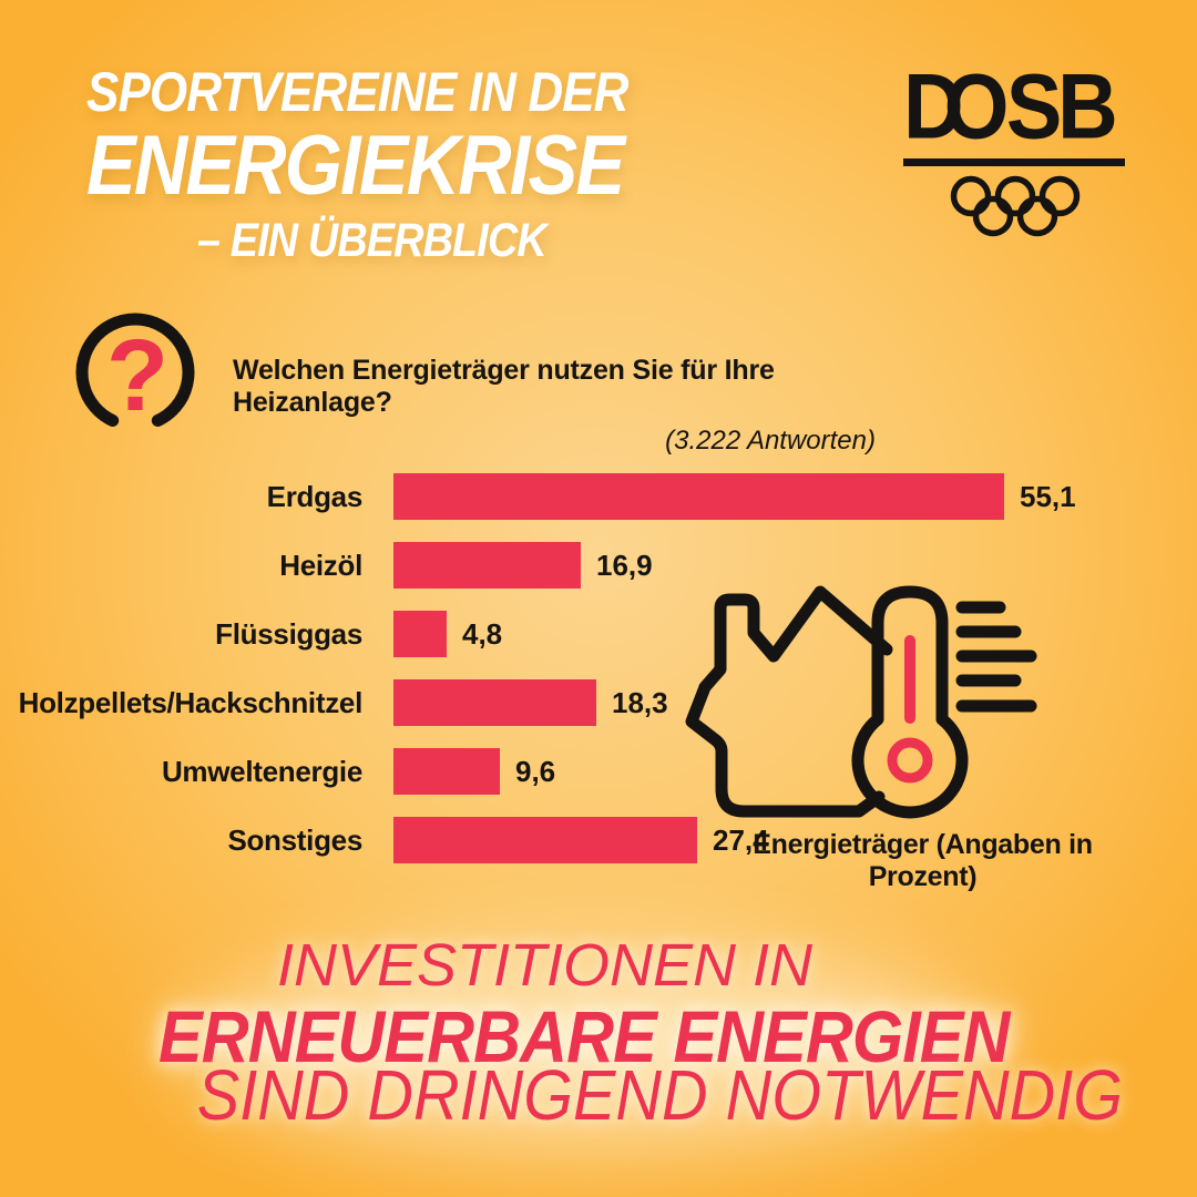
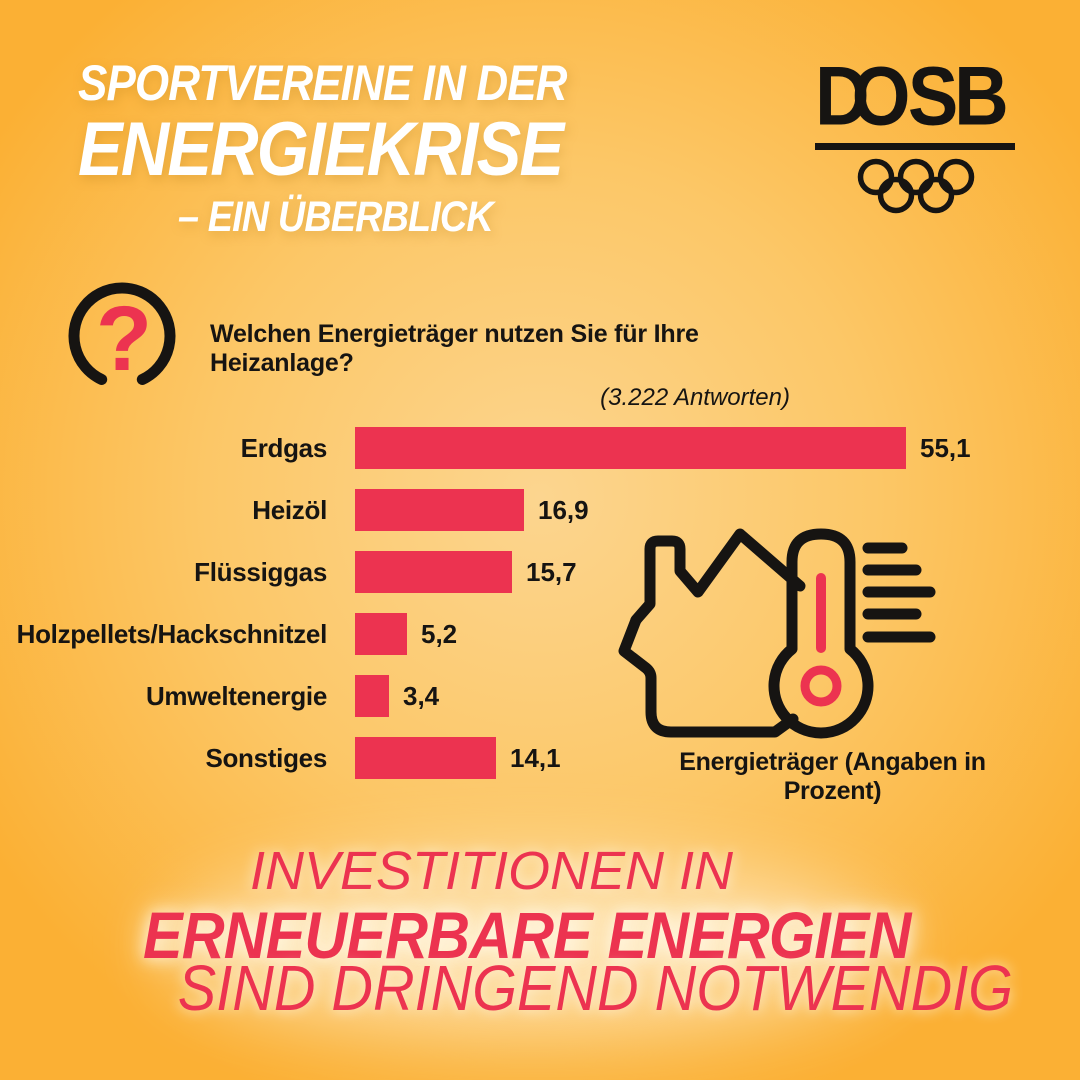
Flüssiggas: 4,8 -> 15,7
Holzpellets/Hackschnitzel: 18,3 -> 5,2
Umweltenergie: 9,6 -> 3,4
Sonstiges: 27,4 -> 14,1
